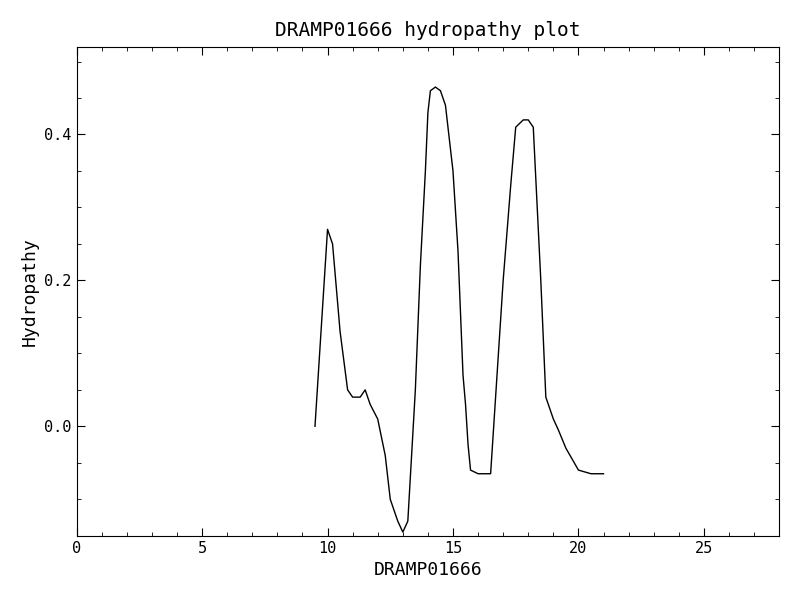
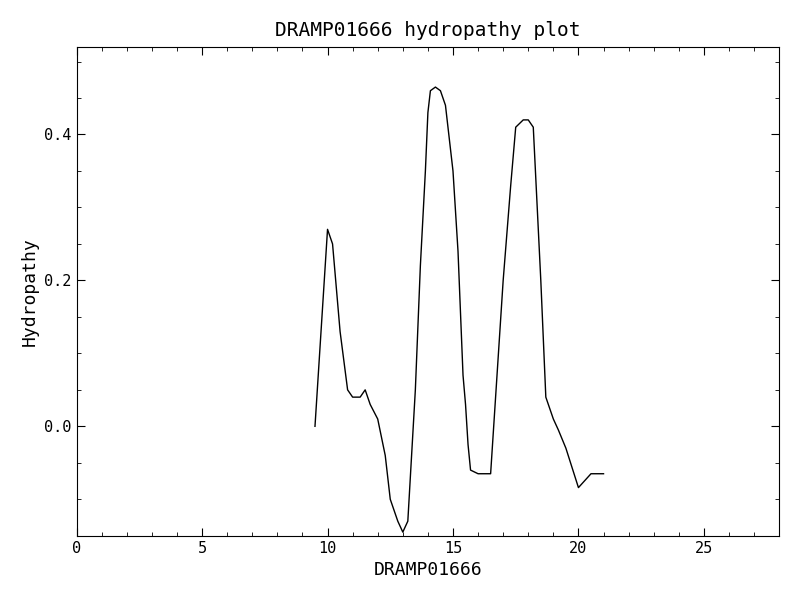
20: -0.060 -> -0.084
